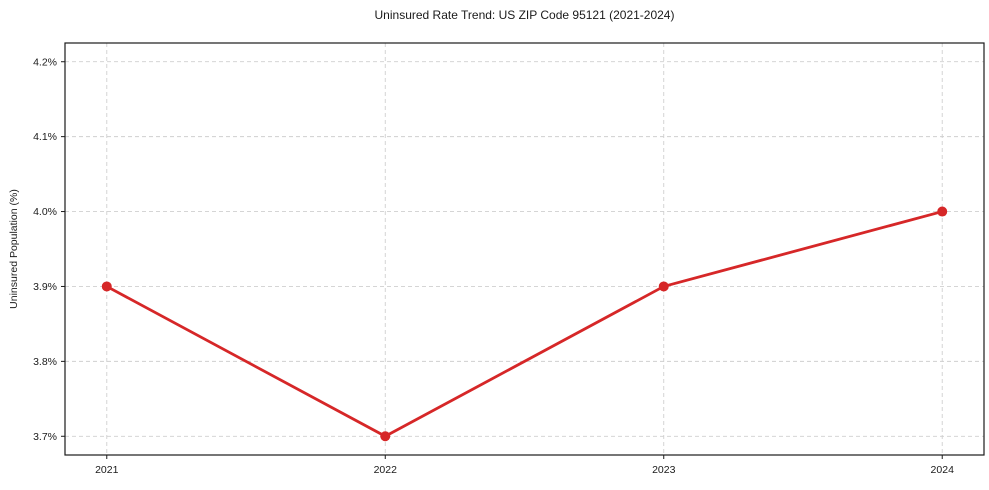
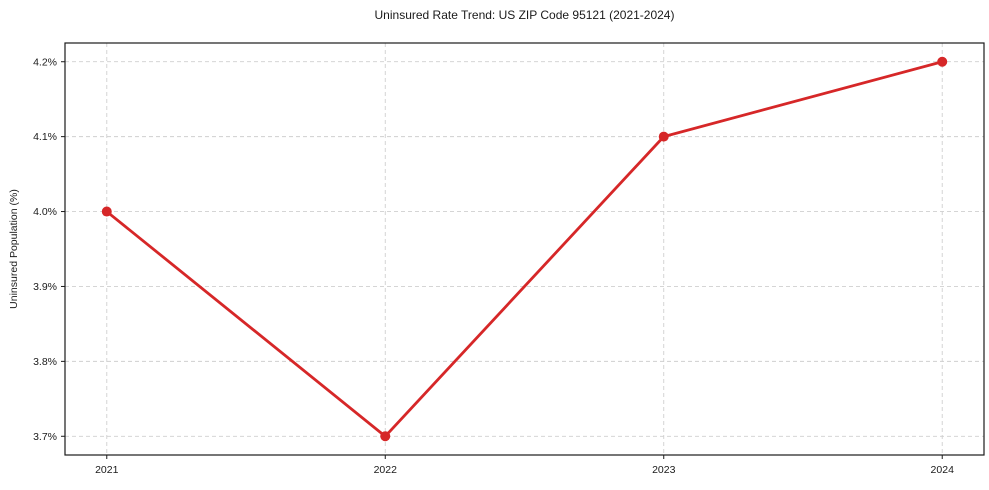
2021: 3.9% -> 4.0%
2023: 3.9% -> 4.1%
2024: 4.0% -> 4.2%
